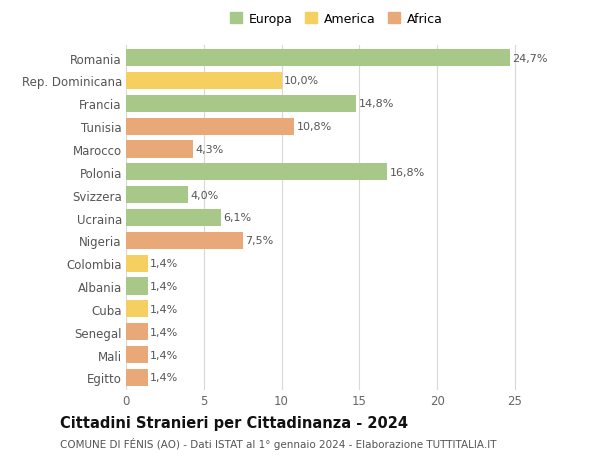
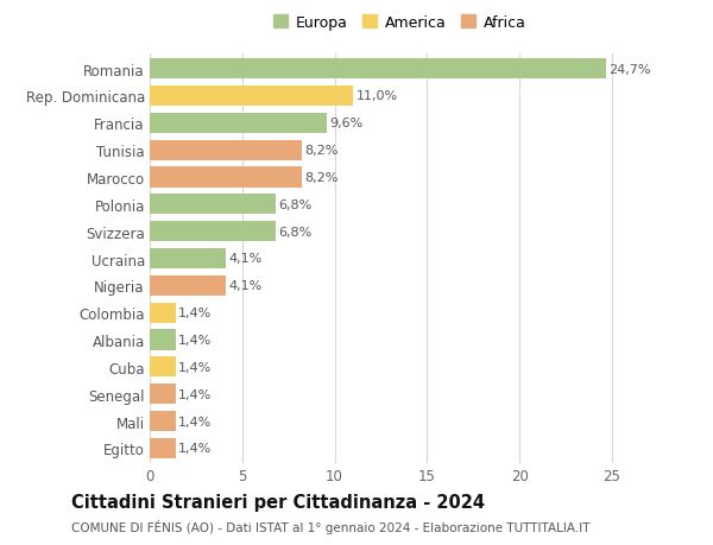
Rep. Dominicana: 10,0% -> 11,0%
Francia: 14,8% -> 9,6%
Tunisia: 10,8% -> 8,2%
Marocco: 4,3% -> 8,2%
Polonia: 16,8% -> 6,8%
Svizzera: 4,0% -> 6,8%
Ucraina: 6,1% -> 4,1%
Nigeria: 7,5% -> 4,1%
